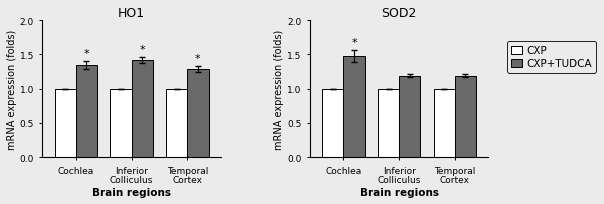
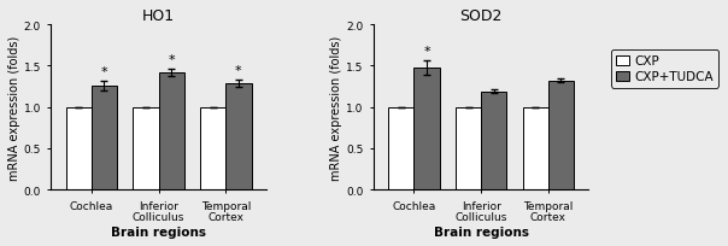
HO1/CXP+TUDCA/Cochlea: 1.35 -> 1.26
SOD2/CXP+TUDCA/Temporal Cortex: 1.19 -> 1.32
